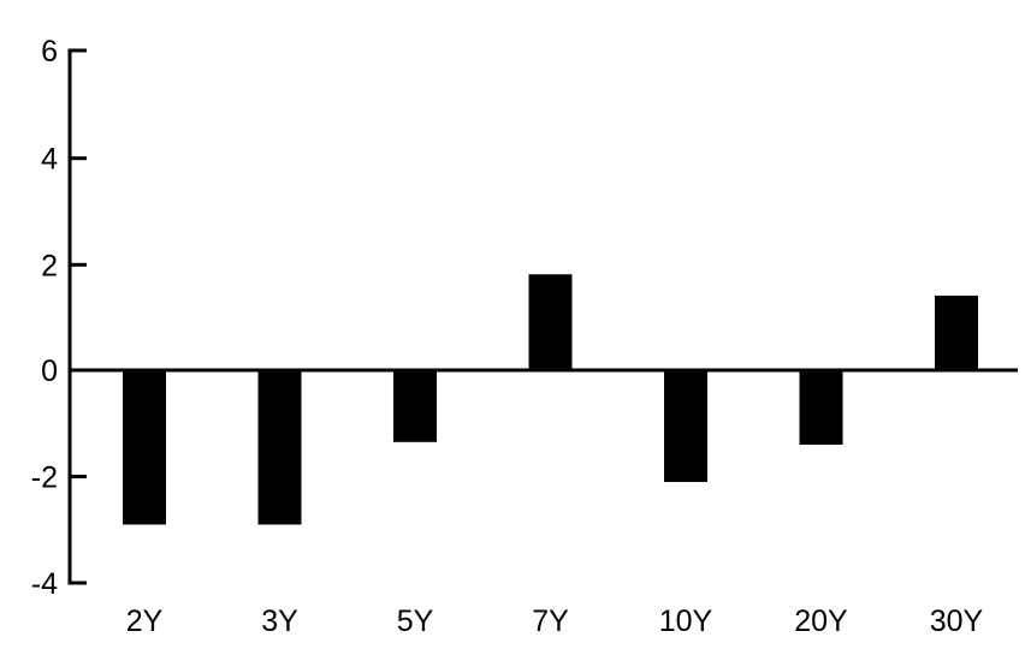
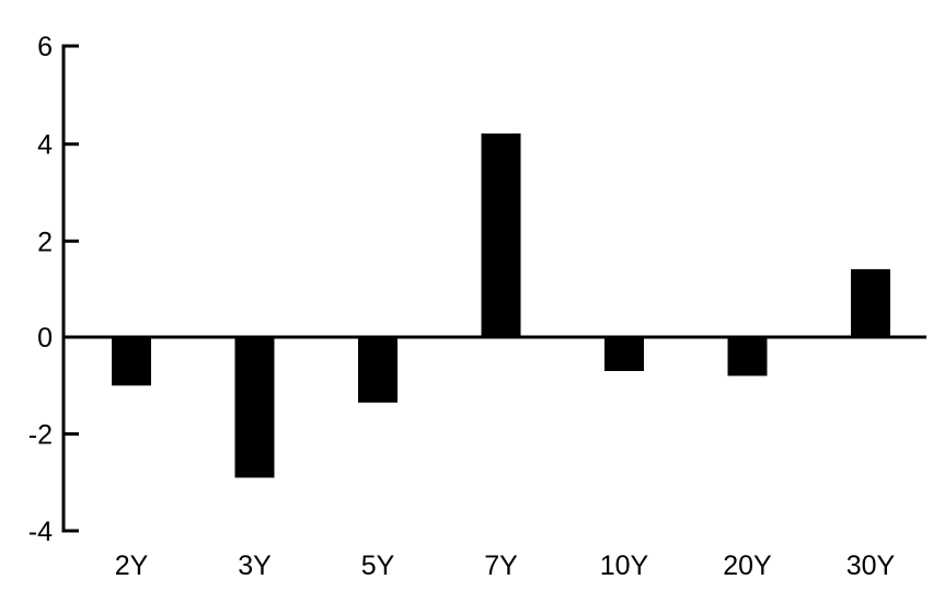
2Y: -2.9 -> -1.0
7Y: 1.8 -> 4.2
10Y: -2.1 -> -0.7
20Y: -1.4 -> -0.8
